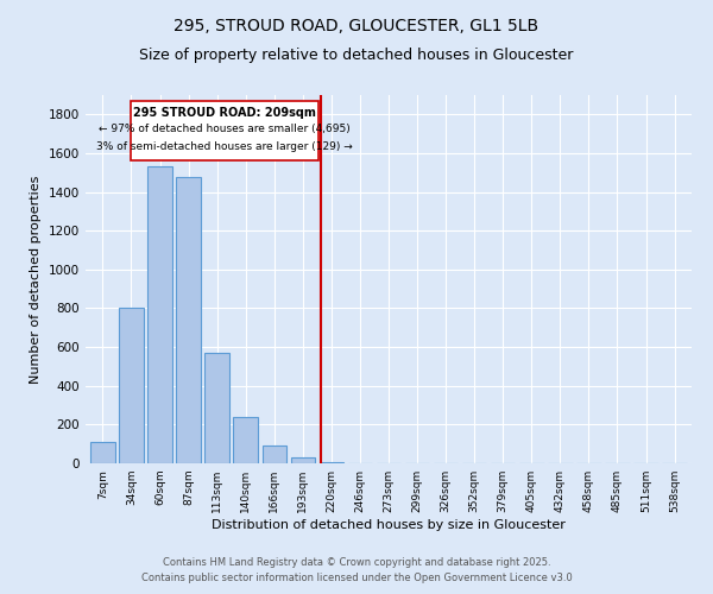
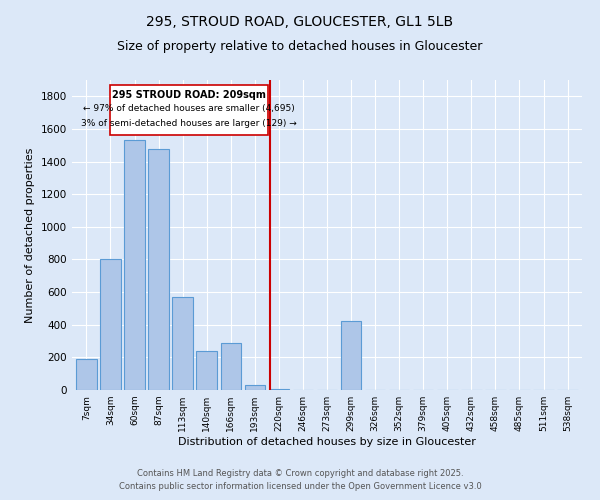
7sqm: 110 -> 190
166sqm: 100 -> 290
299sqm: 0 -> 420
